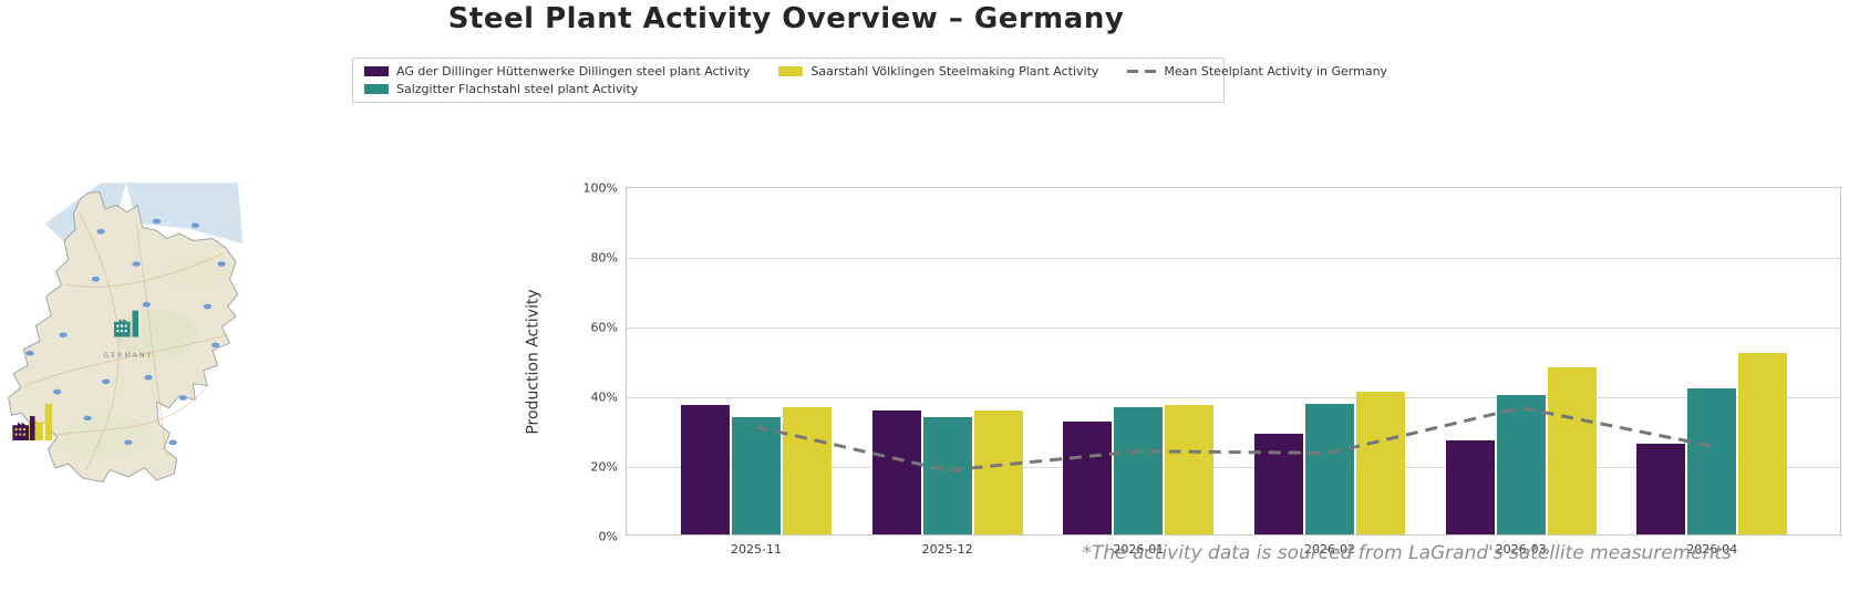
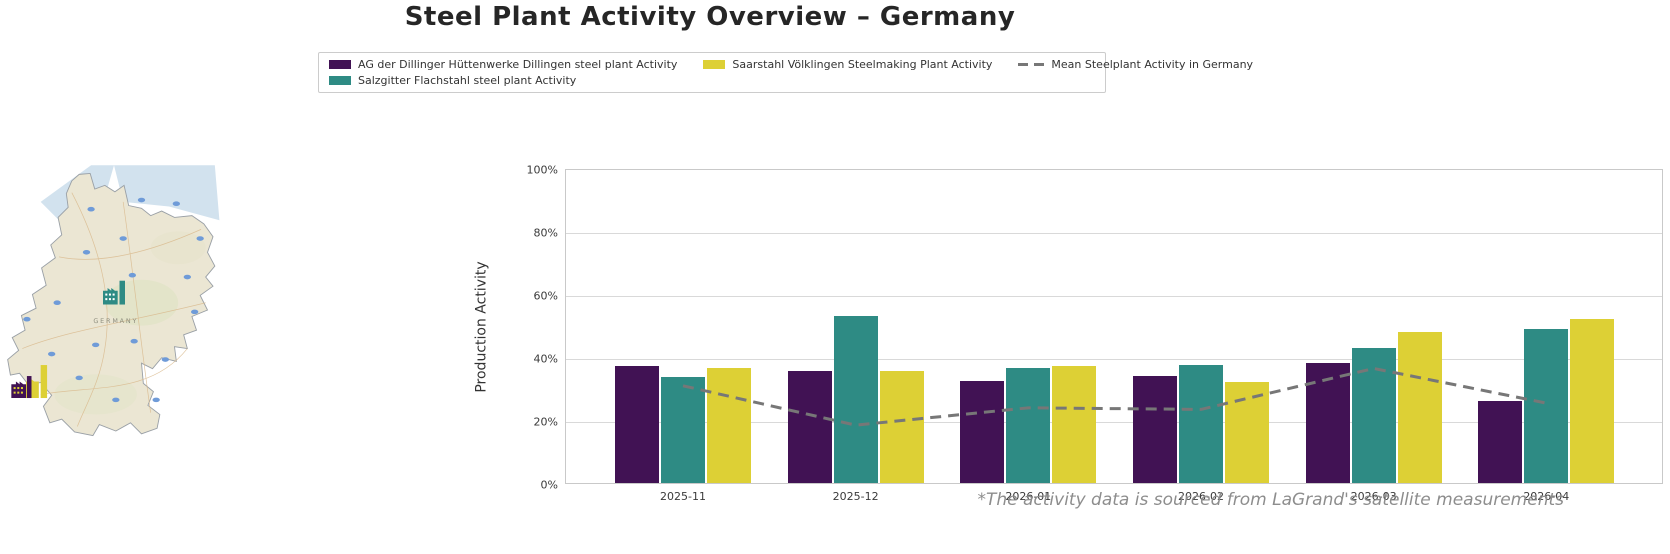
Salzgitter Flachstahl steel plant Activity/2025-12: 34% -> 53%
AG der Dillinger Hüttenwerke Dillingen steel plant Activity/2026-02: 29% -> 34%
Saarstahl Völklingen Steelmaking Plant Activity/2026-02: 41% -> 32%
AG der Dillinger Hüttenwerke Dillingen steel plant Activity/2026-03: 27% -> 38%
Salzgitter Flachstahl steel plant Activity/2026-03: 40% -> 43%
Salzgitter Flachstahl steel plant Activity/2026-04: 42% -> 49%
